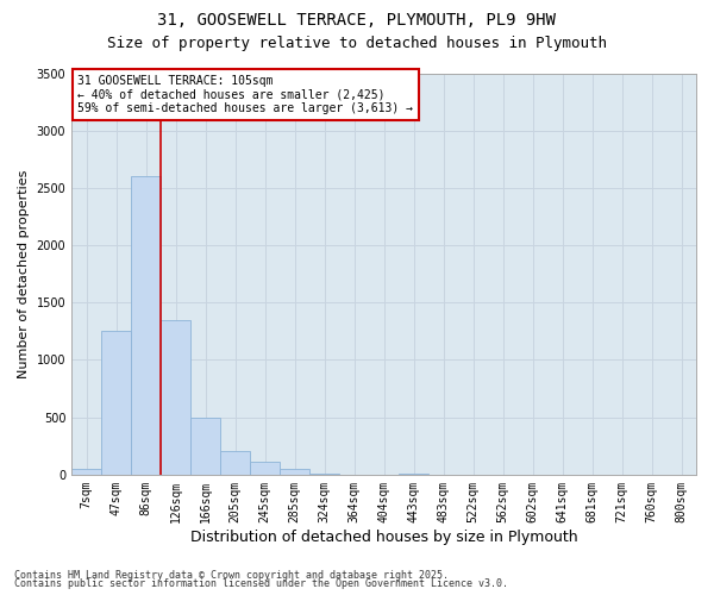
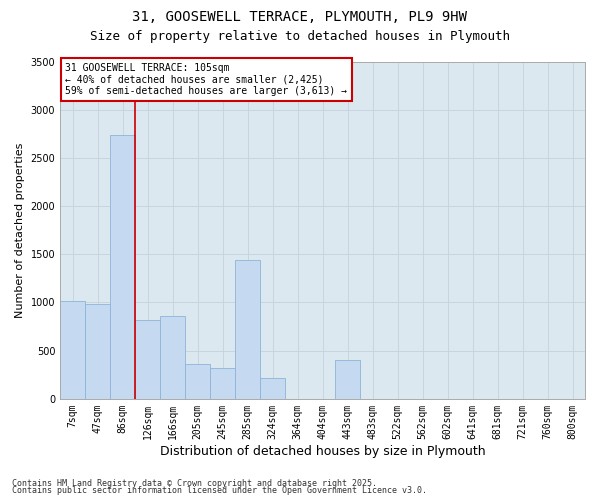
7sqm: 50 -> 1020
47sqm: 1250 -> 980
86sqm: 2600 -> 2740
126sqm: 1350 -> 820
166sqm: 500 -> 860
205sqm: 200 -> 360
245sqm: 120 -> 320
285sqm: 50 -> 1440
324sqm: 0 -> 220
443sqm: 0 -> 400
